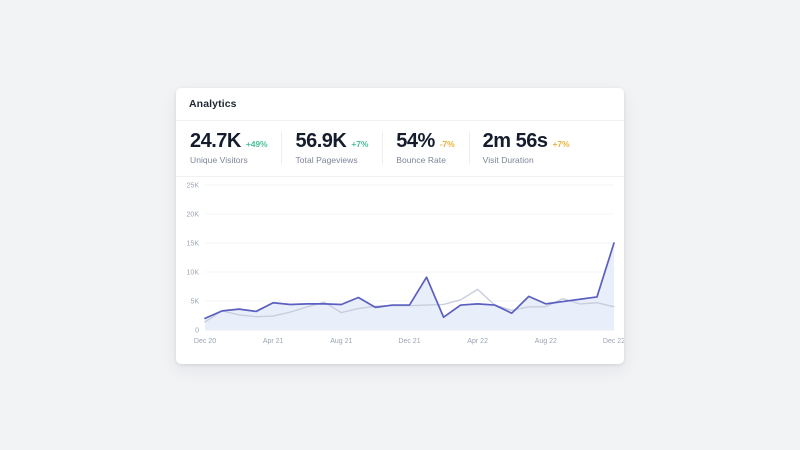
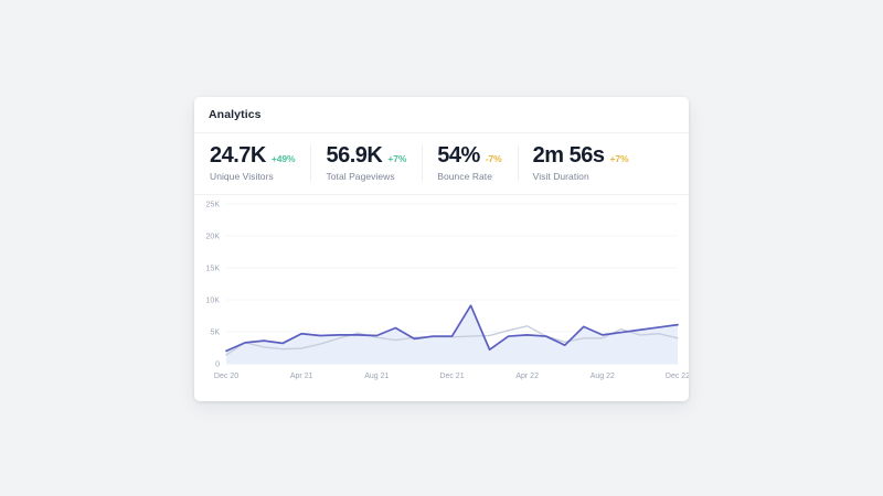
Total Pageviews/Aug 21: 3K -> 4K
Total Pageviews/Apr 22: 7K -> 6K
Unique Visitors/Dec 22: 15K -> 6K
